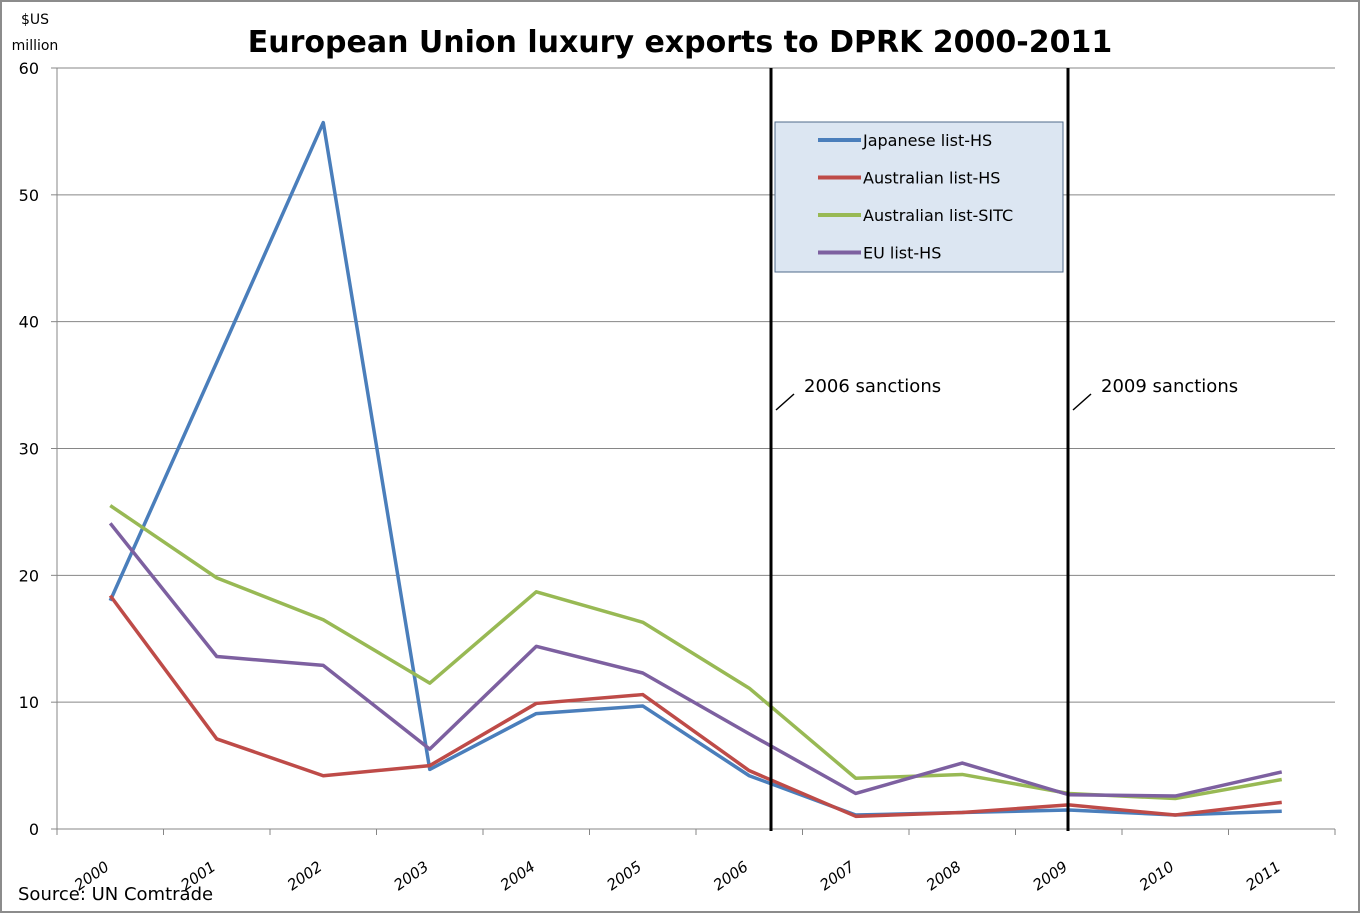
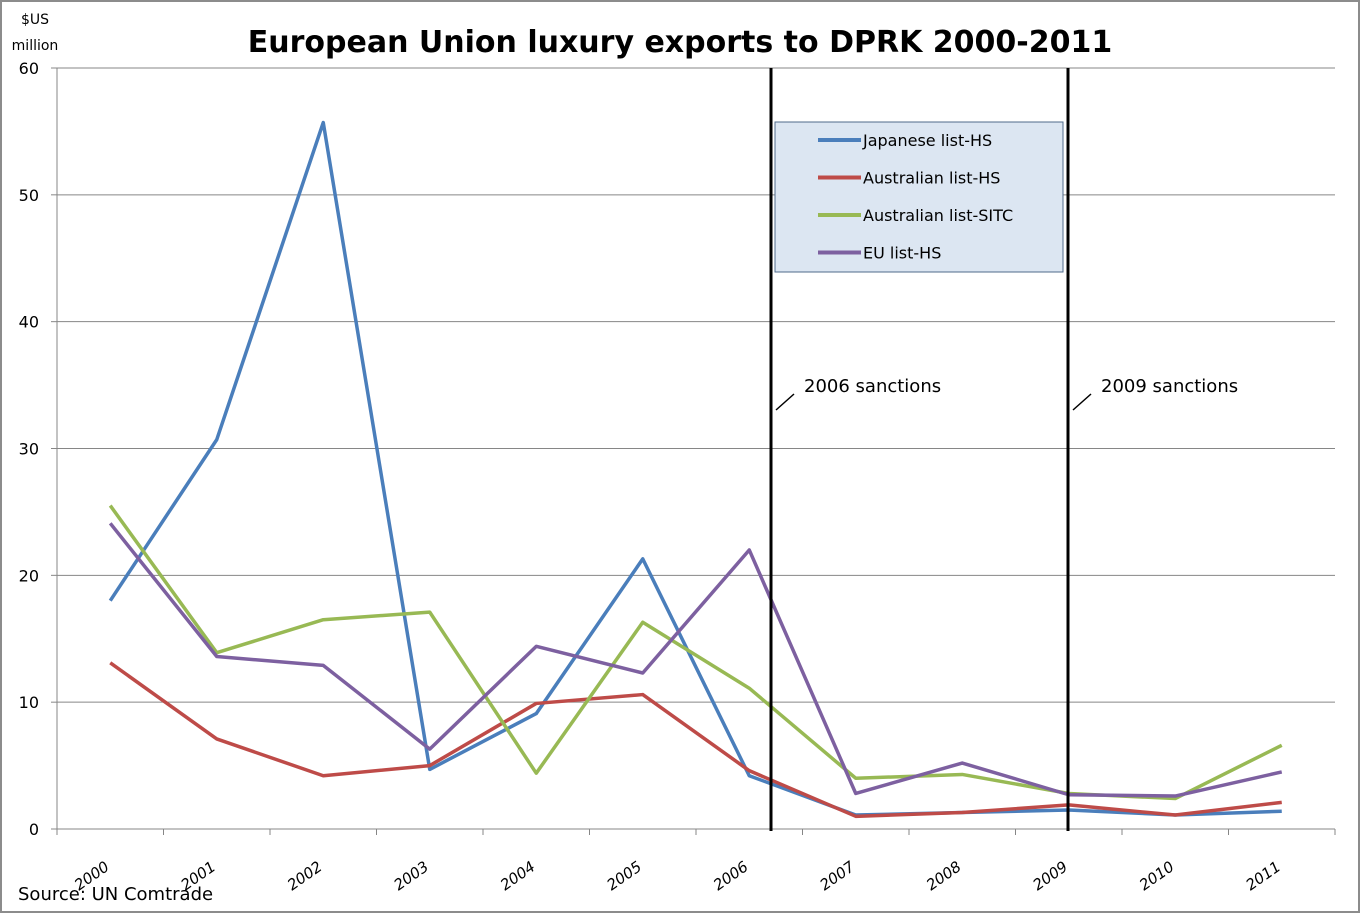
Australian list-HS/2000: 18.4 -> 13.1
Japanese list-HS/2001: 36.8 -> 30.7
Australian list-SITC/2001: 19.8 -> 13.9
Australian list-SITC/2003: 11.5 -> 17.1
Australian list-SITC/2004: 18.7 -> 4.4
Japanese list-HS/2005: 9.7 -> 21.3
EU list-HS/2006: 7.5 -> 22.0
Australian list-SITC/2011: 3.9 -> 6.6
